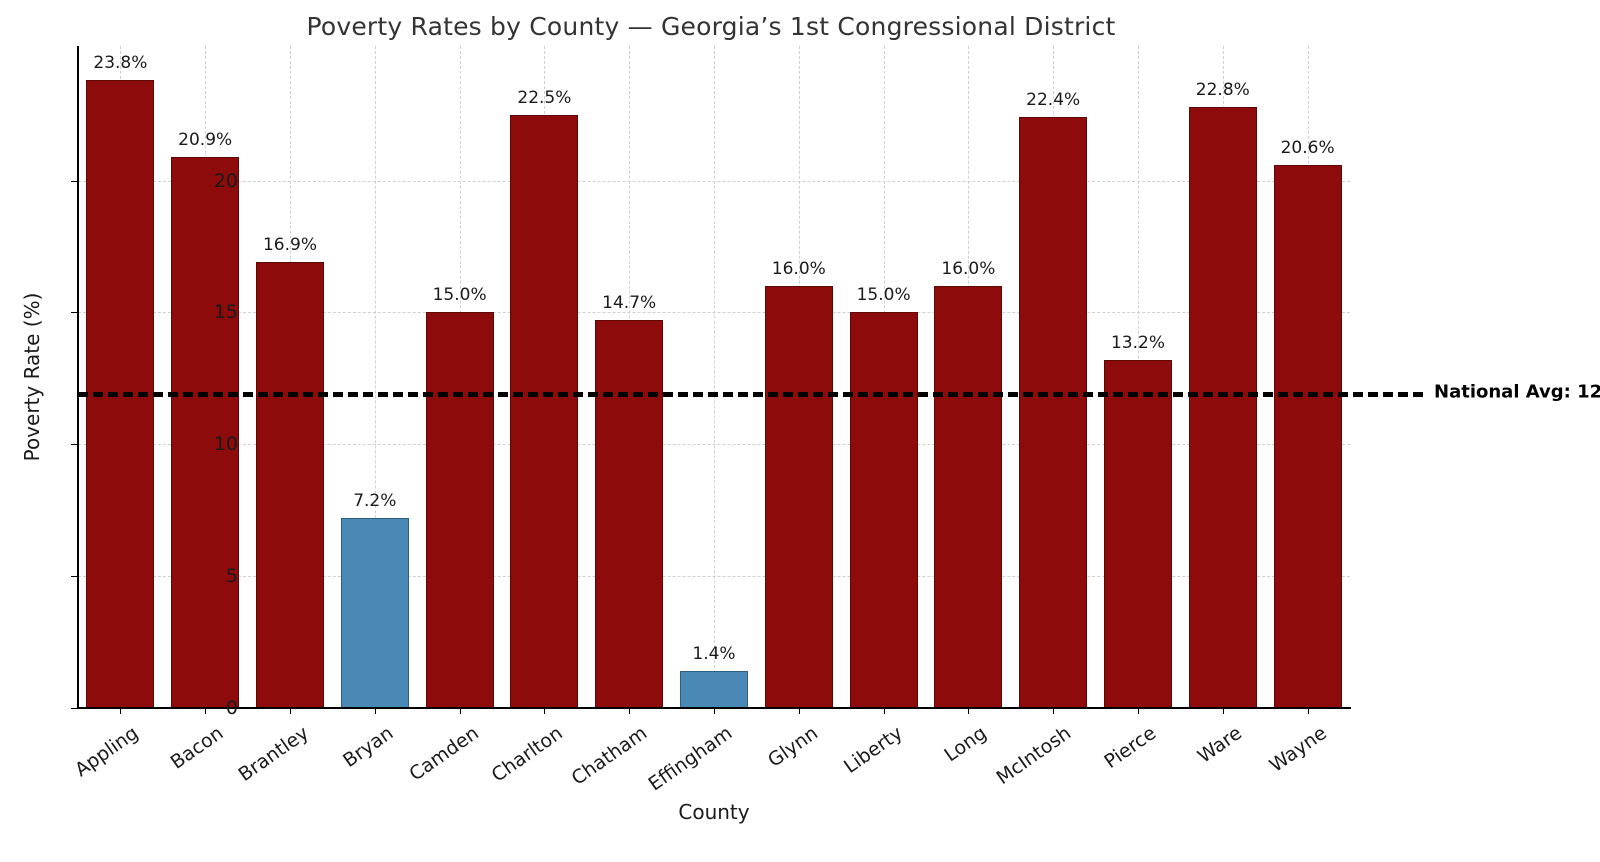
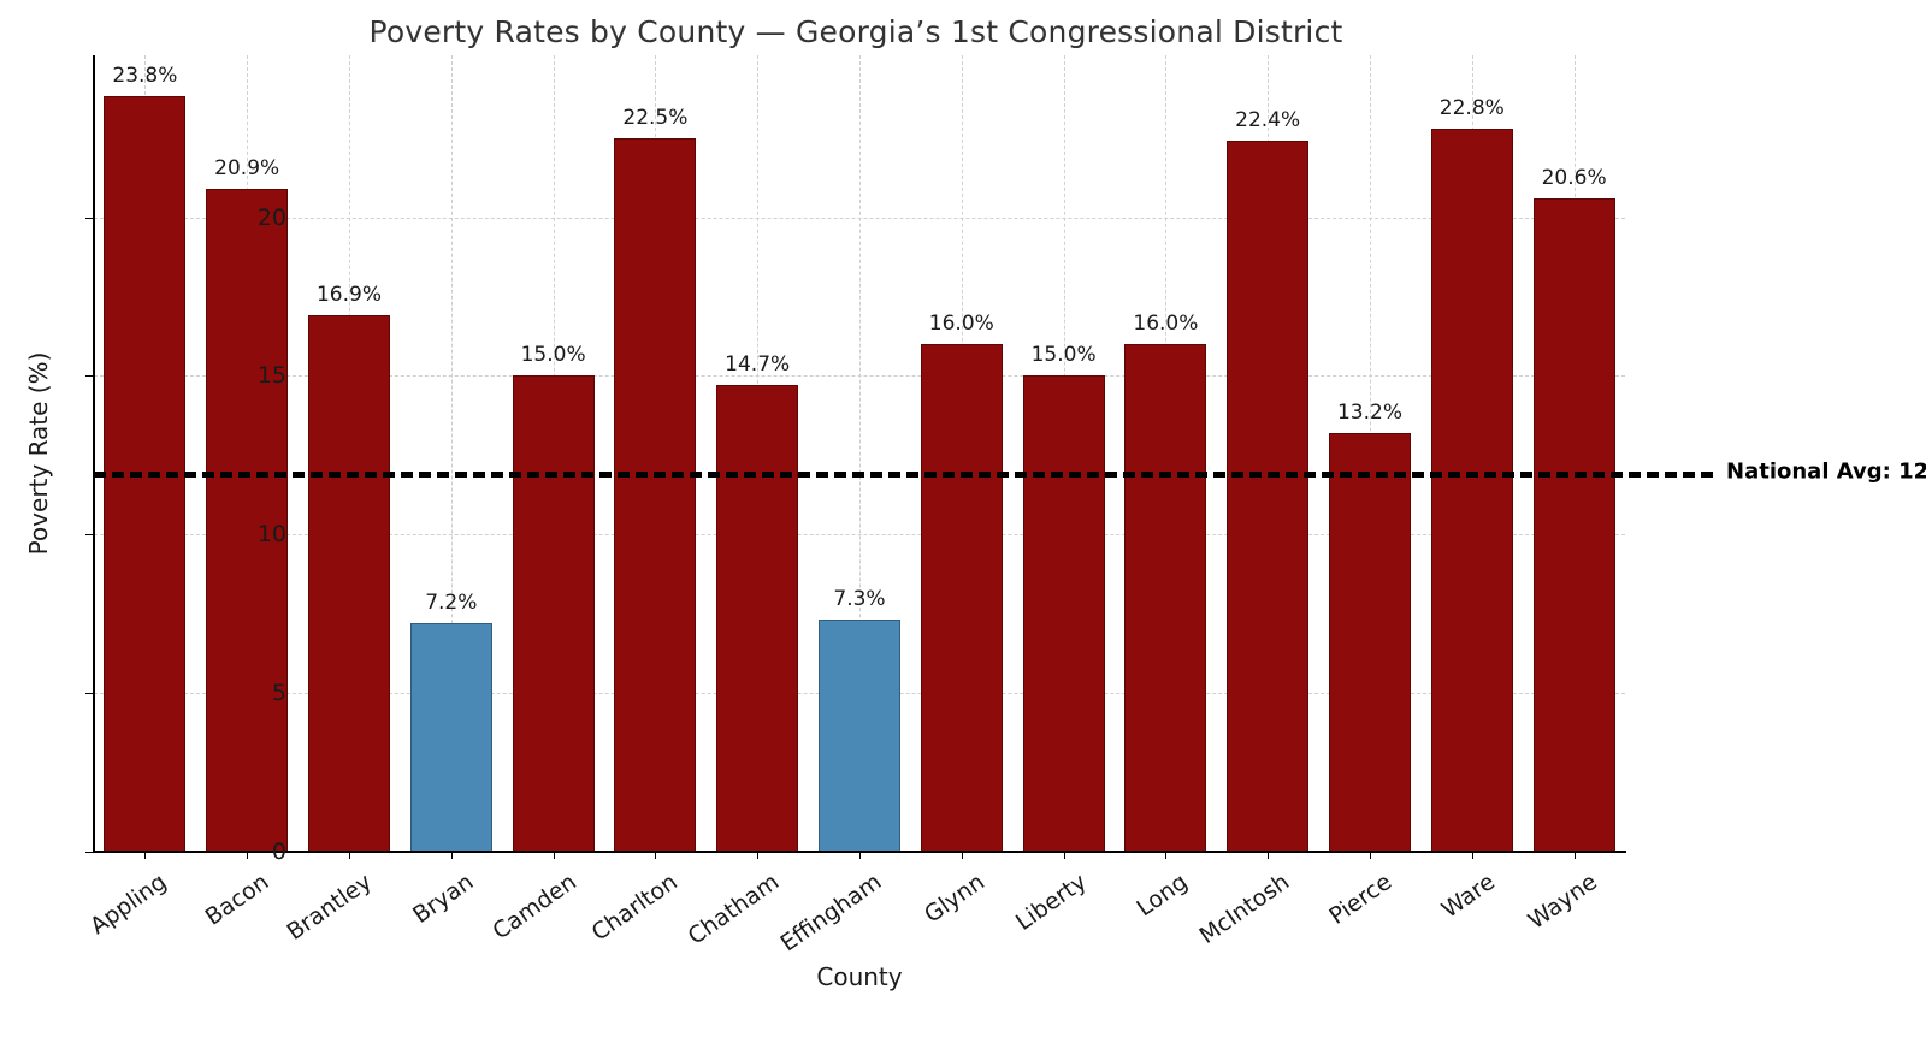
Effingham: 1.4% -> 7.3%
